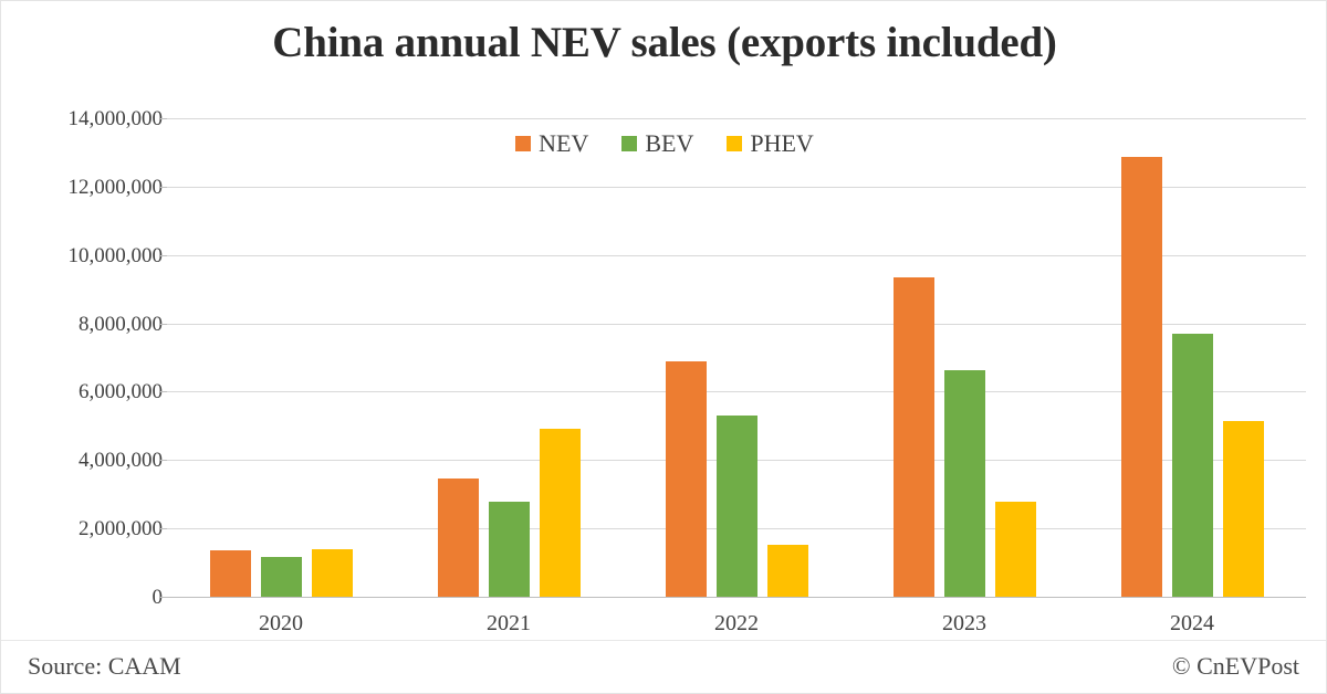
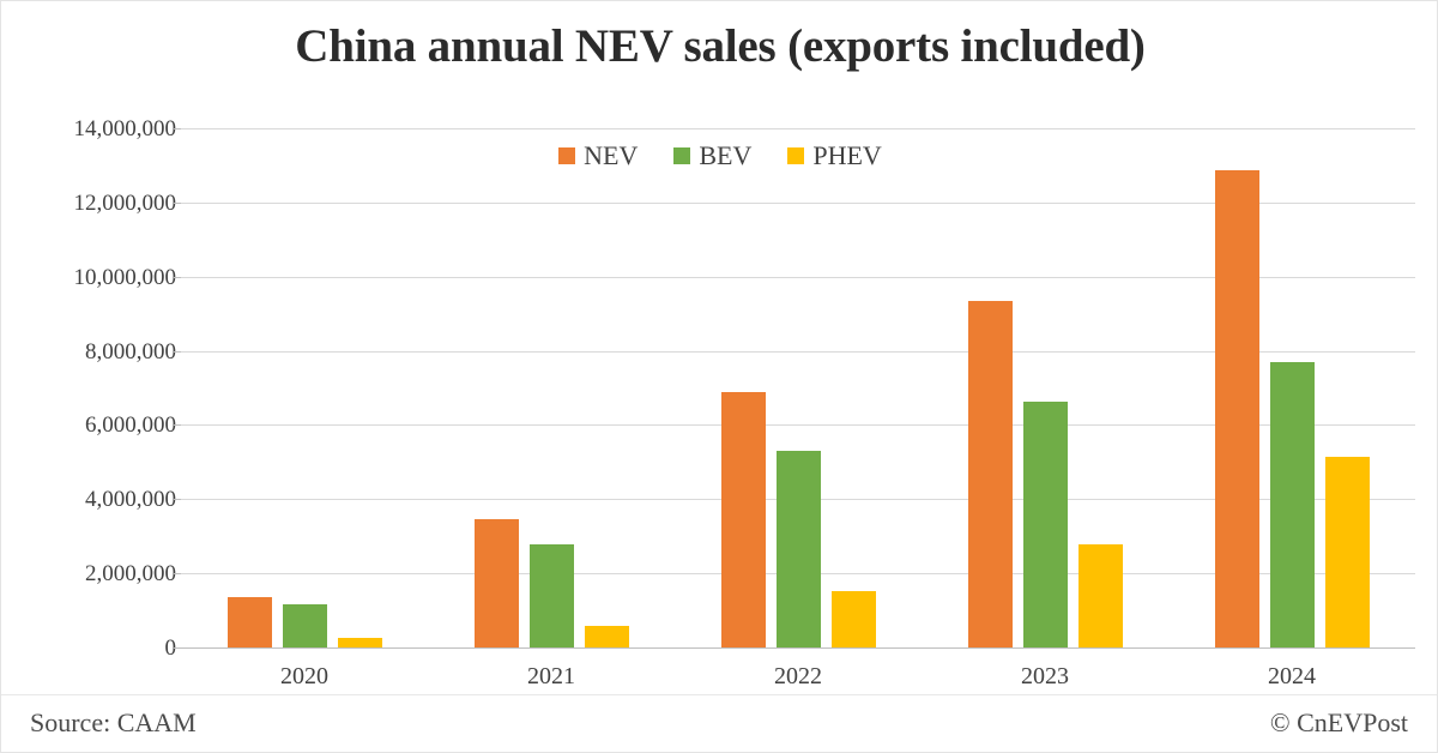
PHEV/2020: 1400000 -> 300000
PHEV/2021: 4900000 -> 600000
